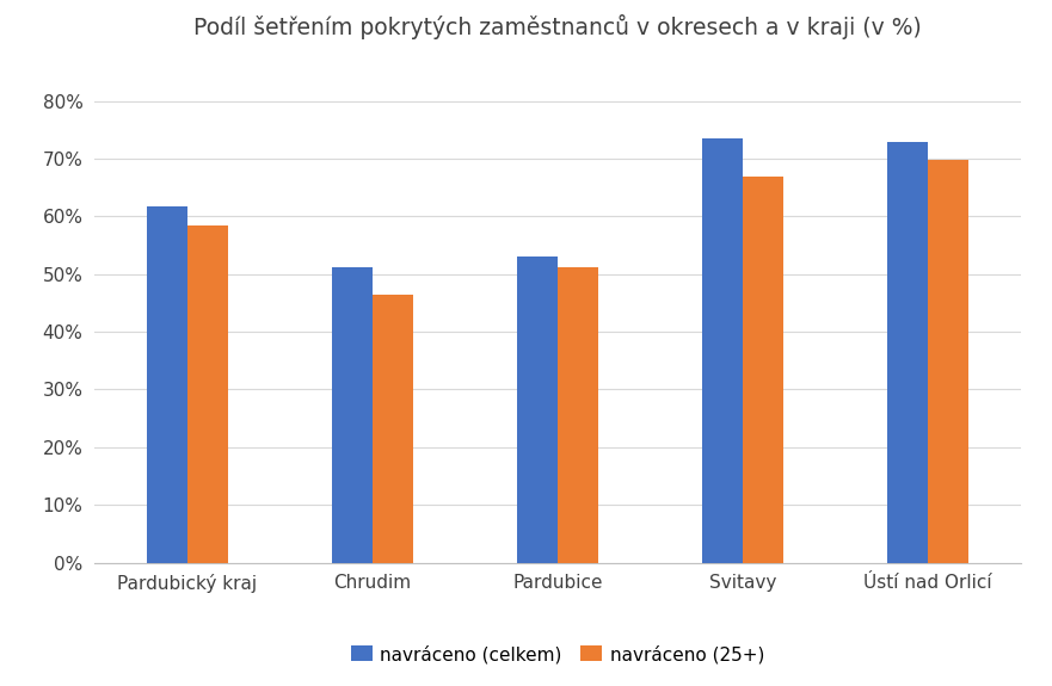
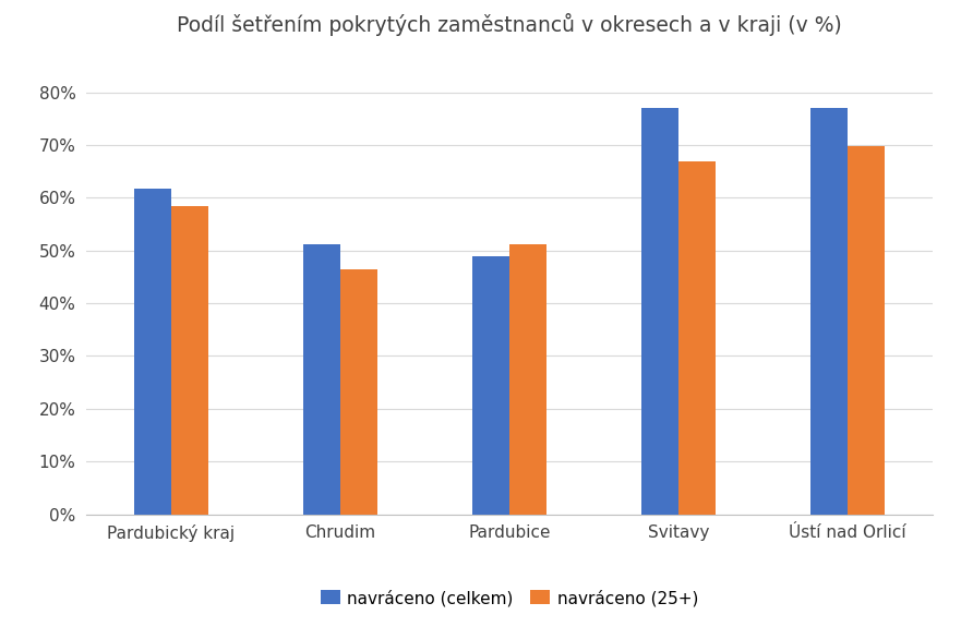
navráceno (celkem)/Pardubice: 53.0% -> 49.0%
navráceno (celkem)/Svitavy: 73.5% -> 77.0%
navráceno (celkem)/Ústí nad Orlicí: 73.0% -> 77.0%
